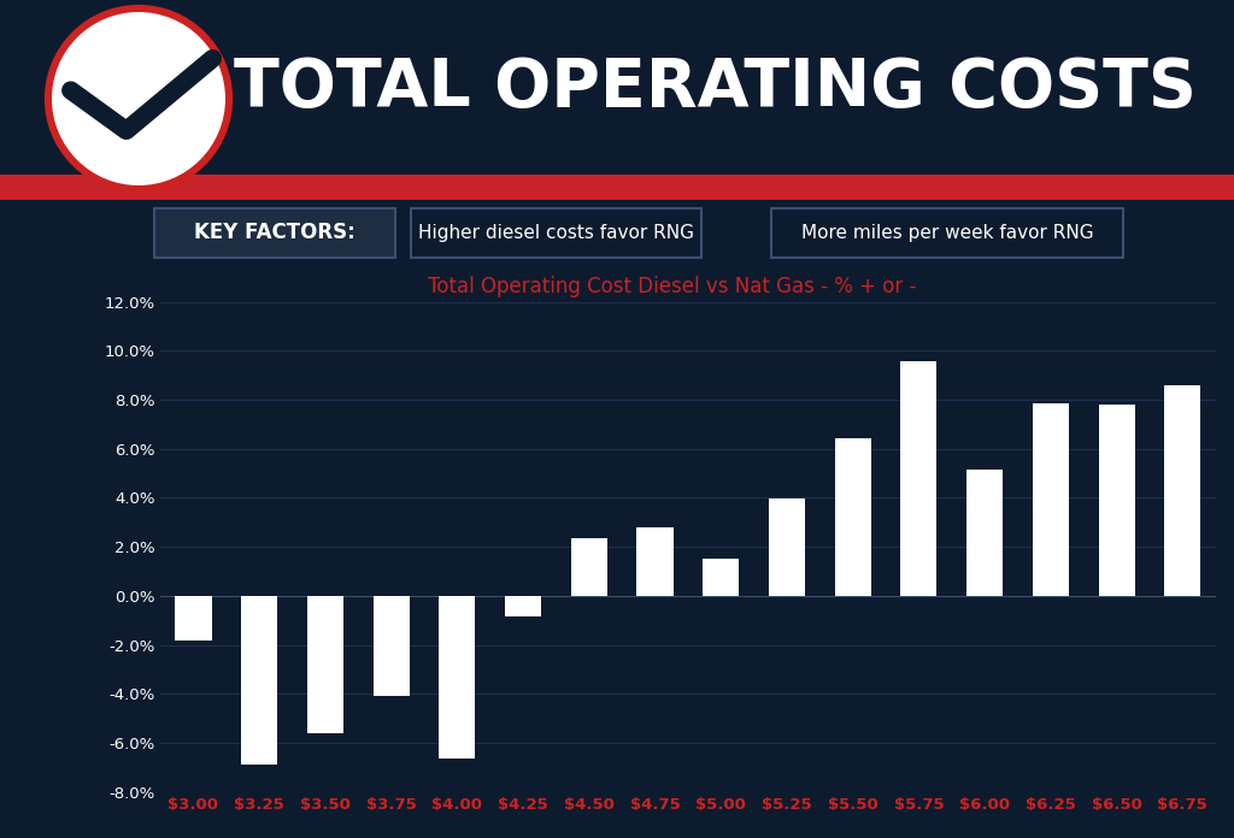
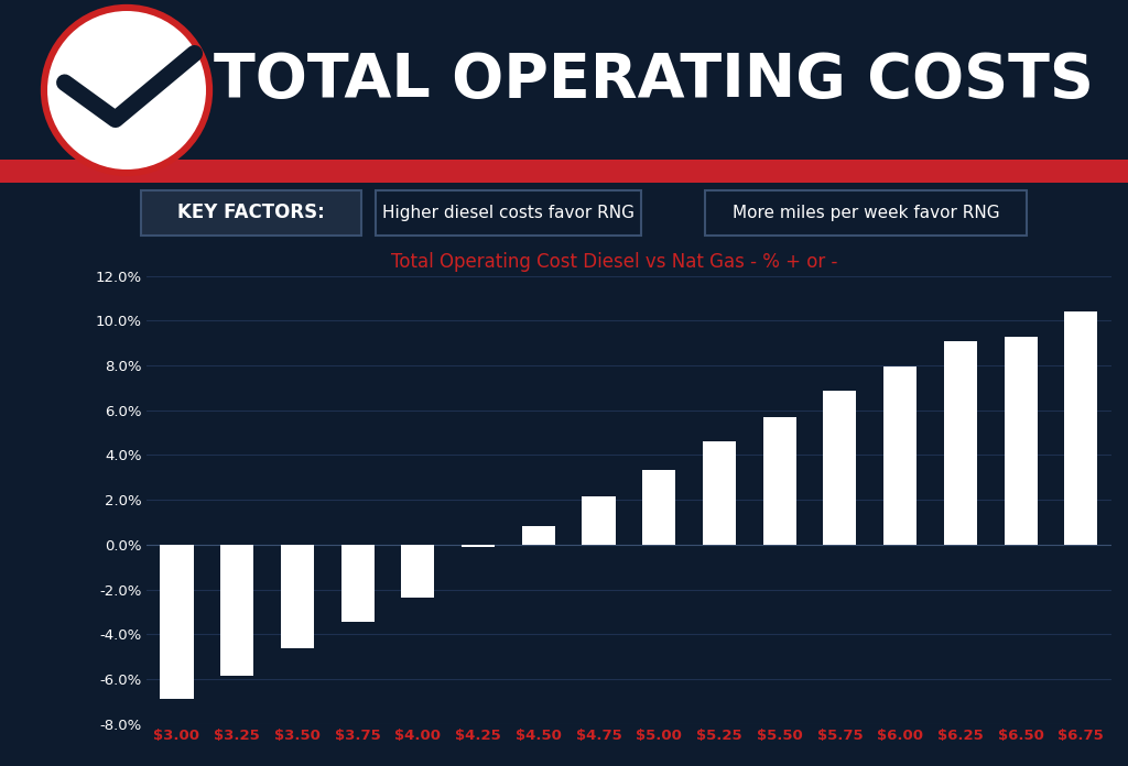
$3.00: -1.80% -> -6.90%
$3.25: -6.90% -> -5.85%
$3.50: -5.60% -> -4.60%
$3.75: -4.10% -> -3.45%
$4.00: -6.65% -> -2.35%
$4.25: -0.85% -> -0.12%
$4.50: 2.35% -> 0.85%
$4.75: 2.80% -> 2.15%
$5.00: 1.50% -> 3.35%
$5.25: 3.95% -> 4.60%
$5.50: 6.45% -> 5.70%
$5.75: 9.55% -> 6.85%
$6.00: 5.15% -> 7.95%
$6.25: 7.85% -> 9.10%
$6.50: 7.80% -> 9.30%
$6.75: 8.60% -> 10.40%
